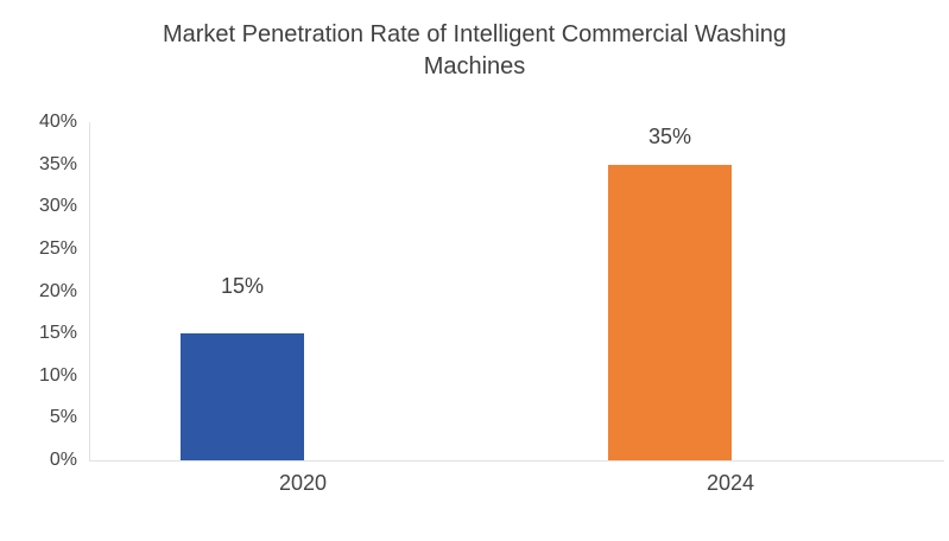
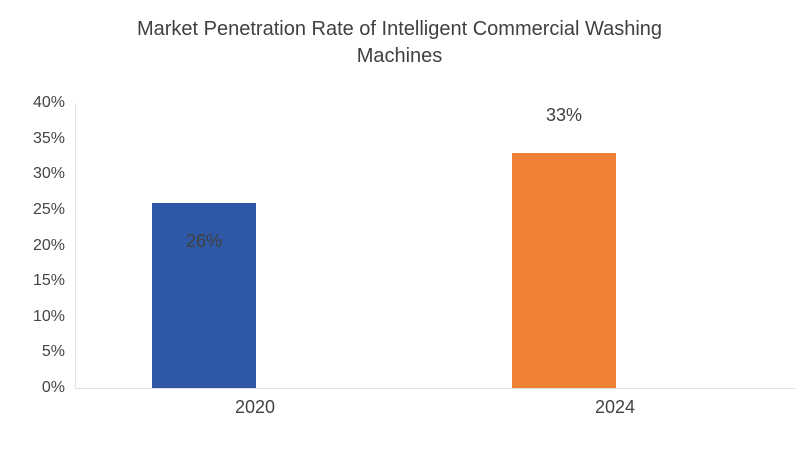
2020: 15% -> 26%
2024: 35% -> 33%
